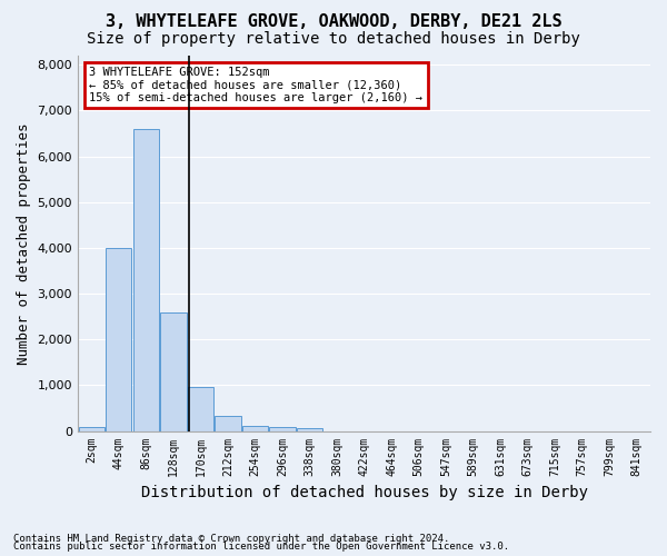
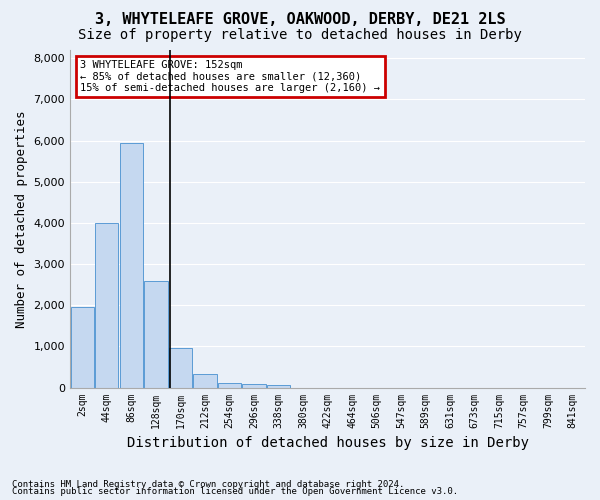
2sqm: 80 -> 1,950
86sqm: 6,600 -> 5,950
